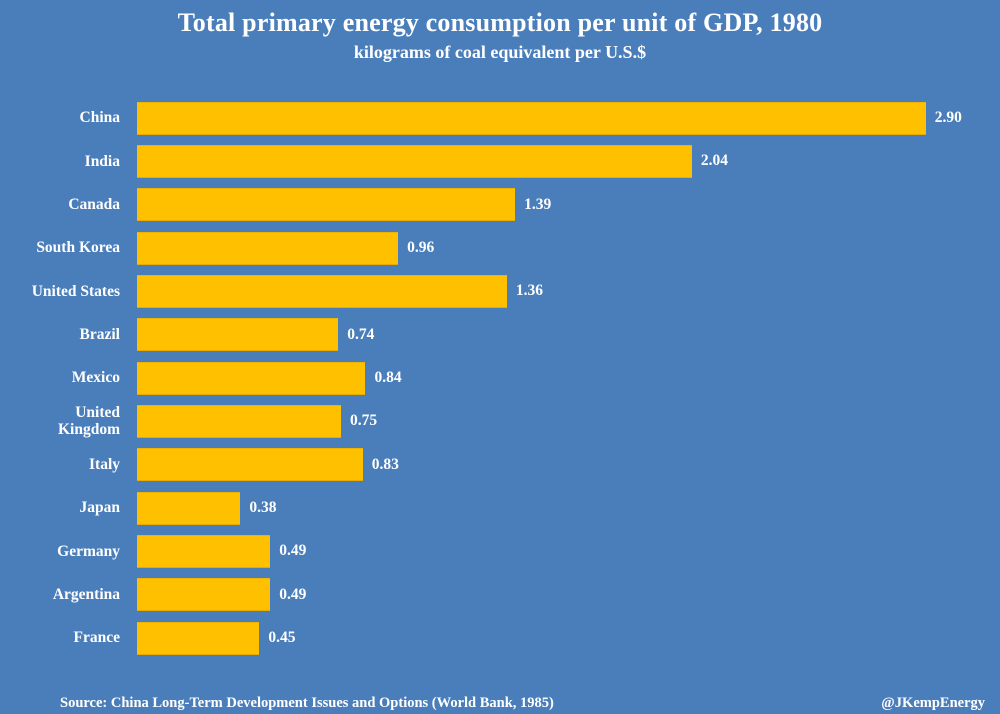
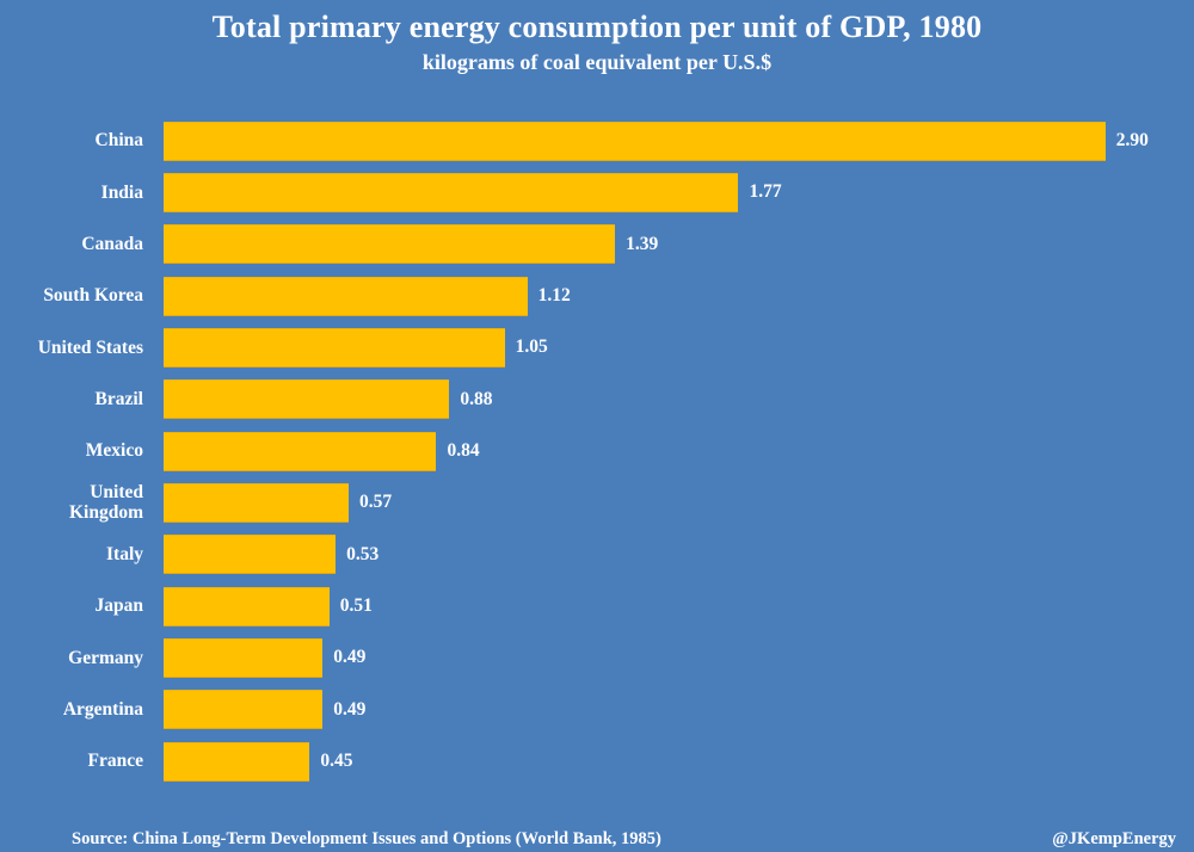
India: 2.04 -> 1.77
South Korea: 0.96 -> 1.12
United States: 1.36 -> 1.05
Brazil: 0.74 -> 0.88
United Kingdom: 0.75 -> 0.57
Italy: 0.83 -> 0.53
Japan: 0.38 -> 0.51
